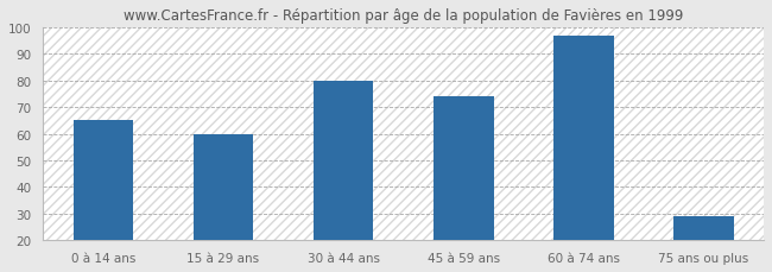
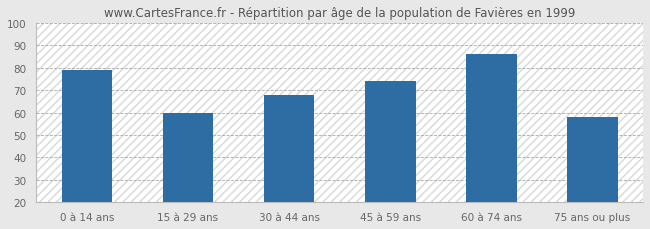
0 à 14 ans: 65 -> 79
30 à 44 ans: 80 -> 68
60 à 74 ans: 97 -> 86
75 ans ou plus: 29 -> 58
